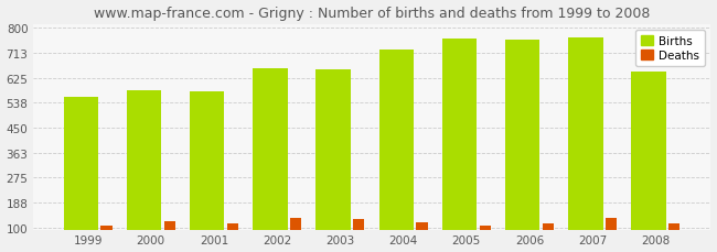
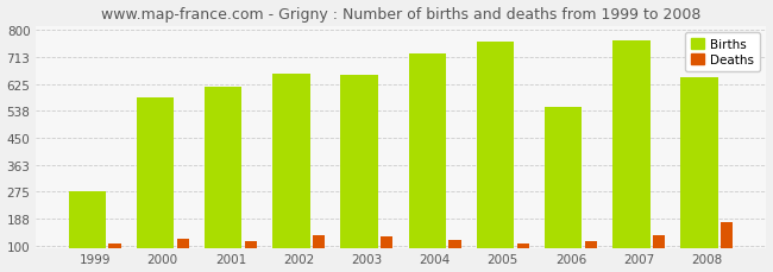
Births/1999: 560 -> 275
Births/2001: 578 -> 615
Births/2006: 758 -> 550
Deaths/2008: 113 -> 175
